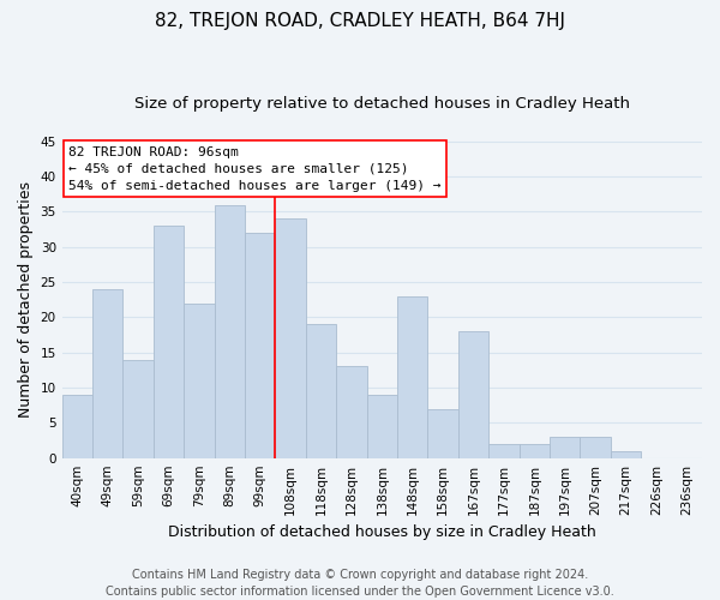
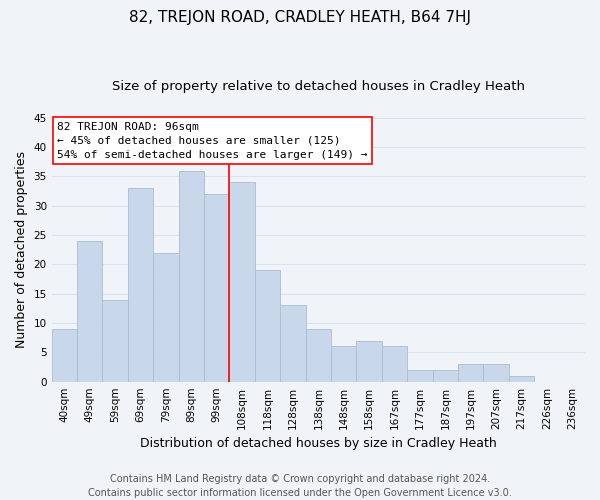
148sqm: 23 -> 6
167sqm: 18 -> 6
